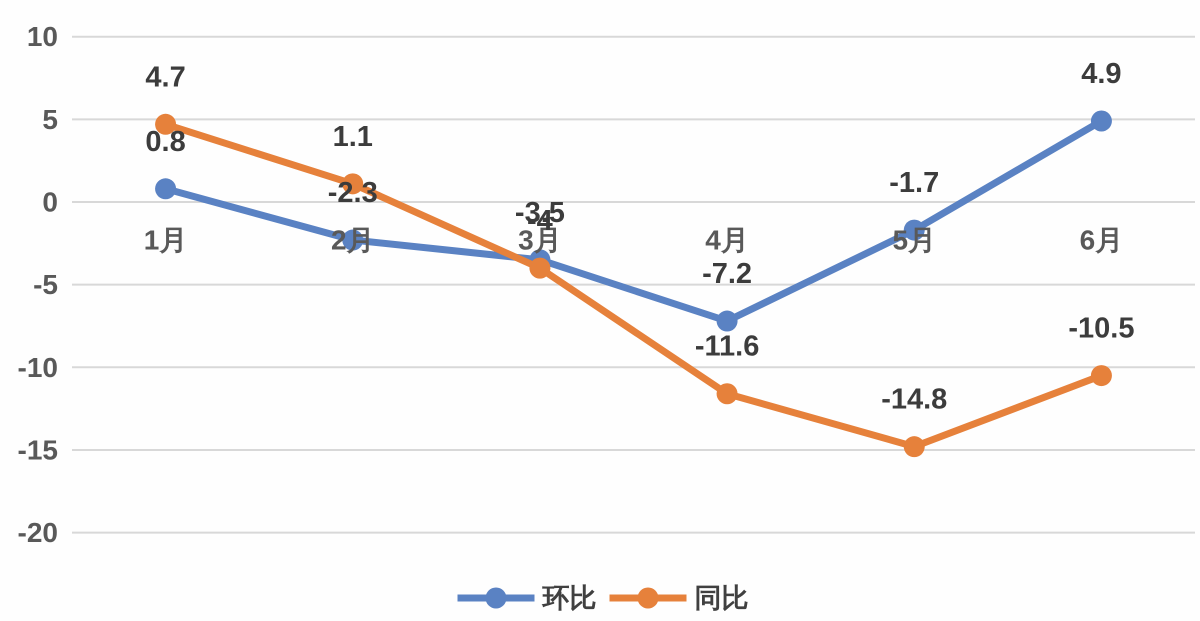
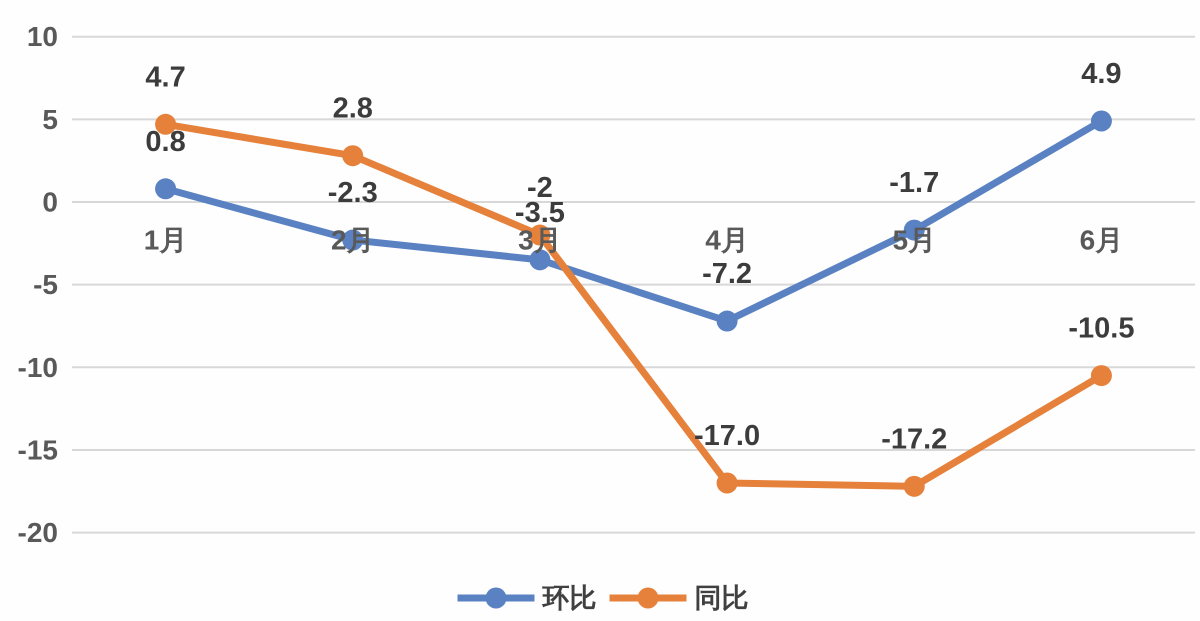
同比/2月: 1.1 -> 2.8
同比/3月: -4 -> -2
同比/4月: -11.6 -> -17.0
同比/5月: -14.8 -> -17.2
